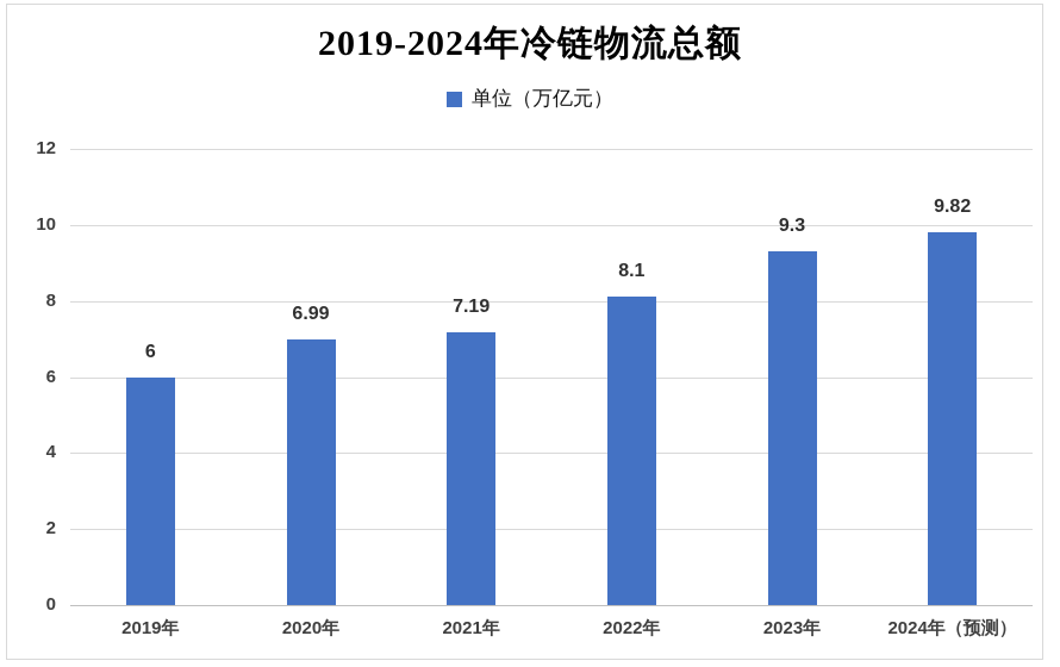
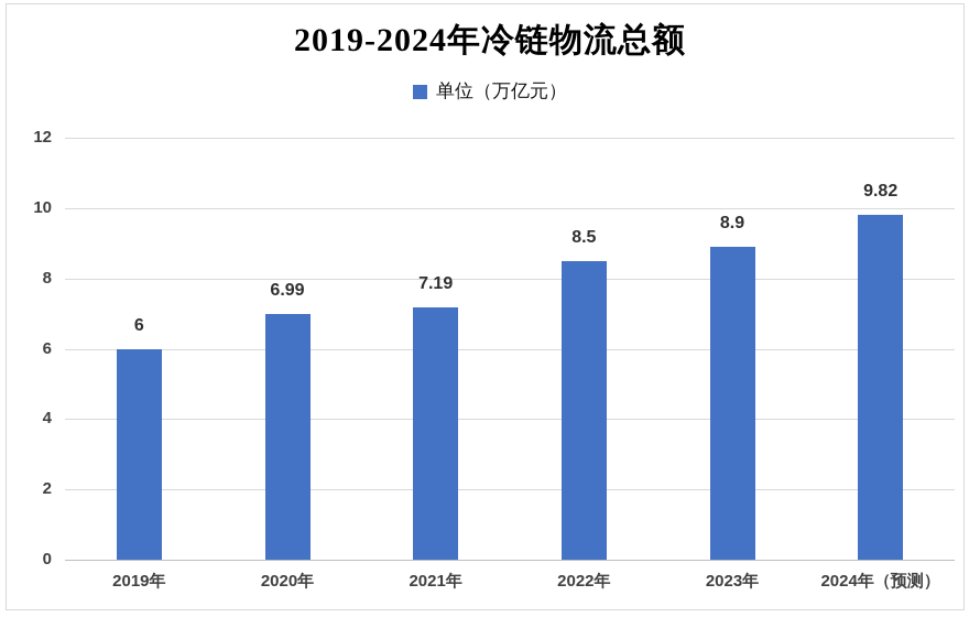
2022年: 8.1 -> 8.5
2023年: 9.3 -> 8.9
